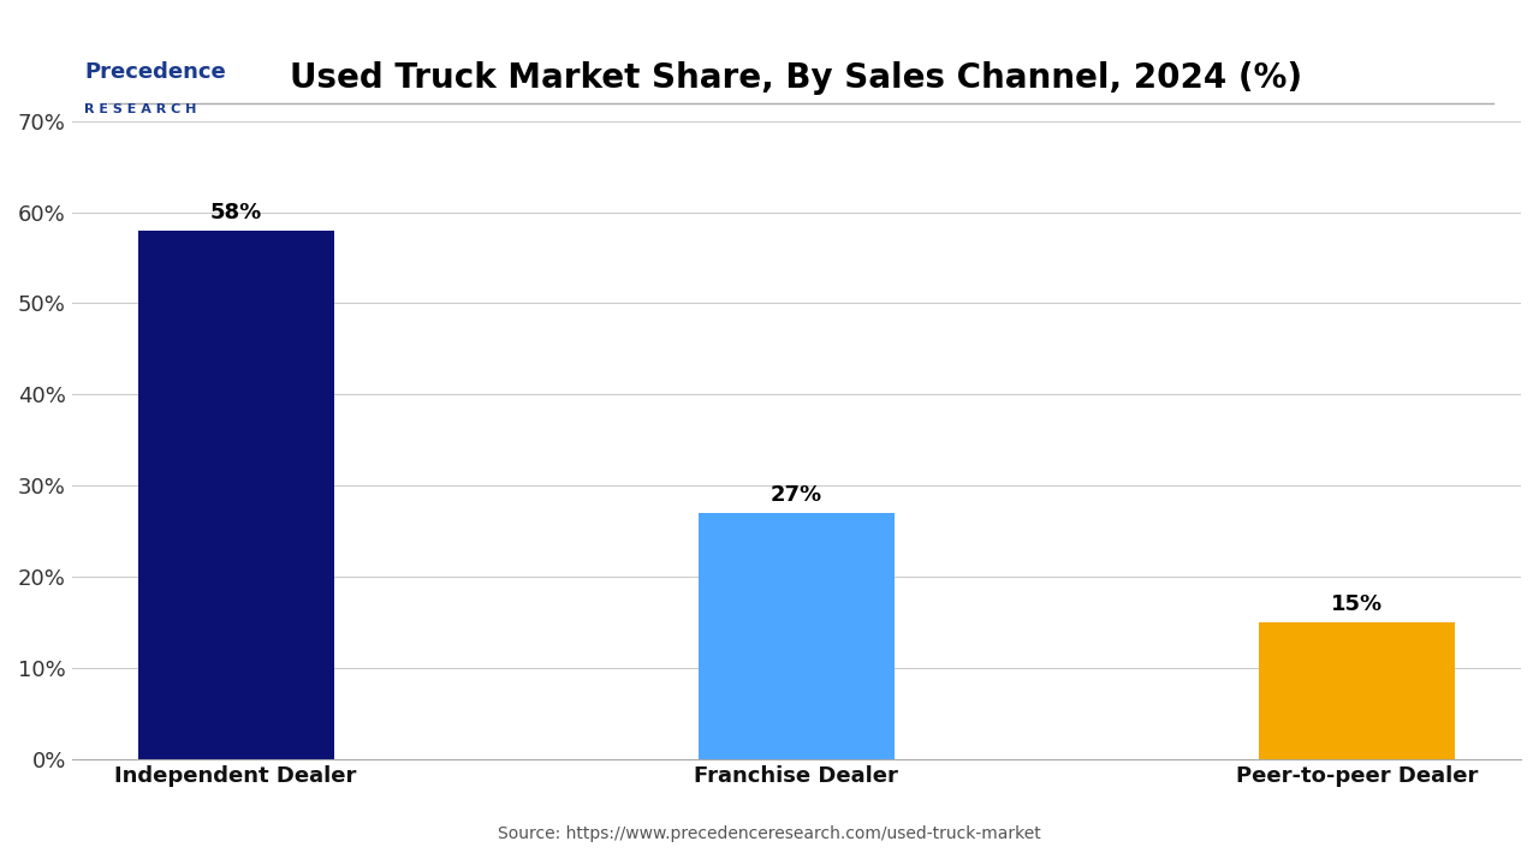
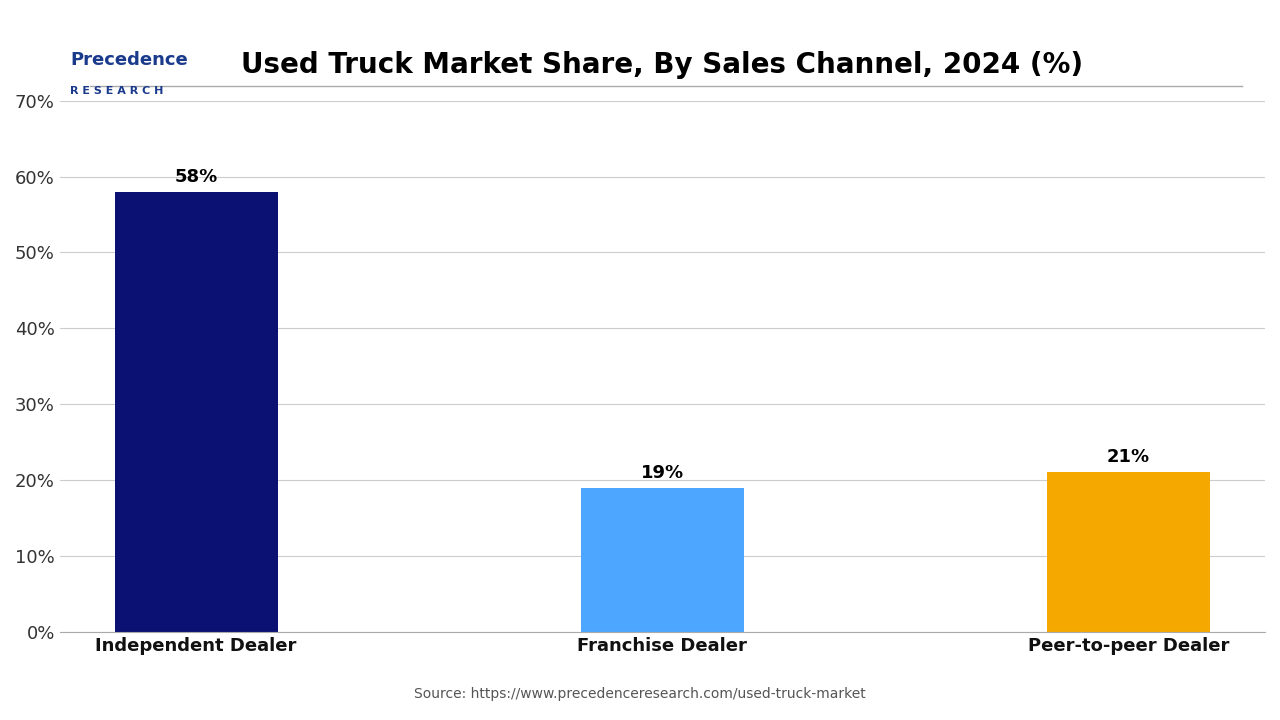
Franchise Dealer: 27% -> 19%
Peer-to-peer Dealer: 15% -> 21%
